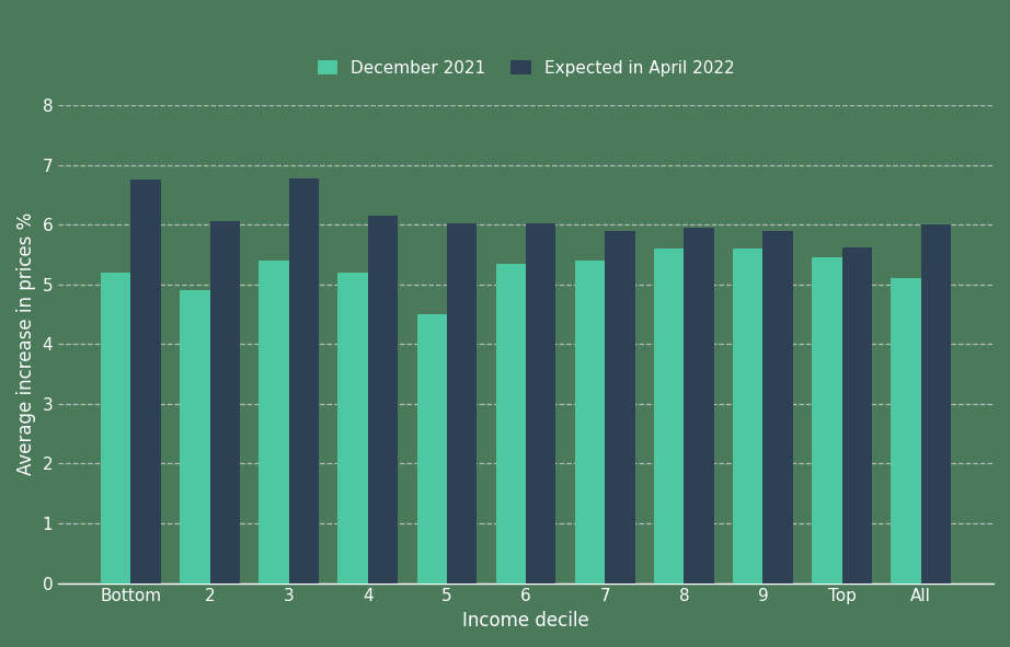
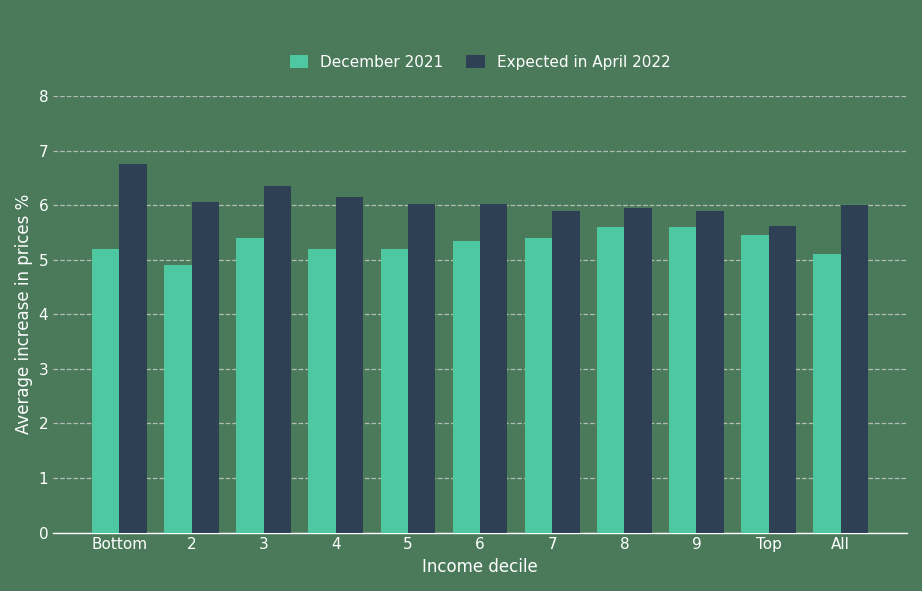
Expected in April 2022/3: 6.78 -> 6.35
December 2021/5: 4.50 -> 5.20
